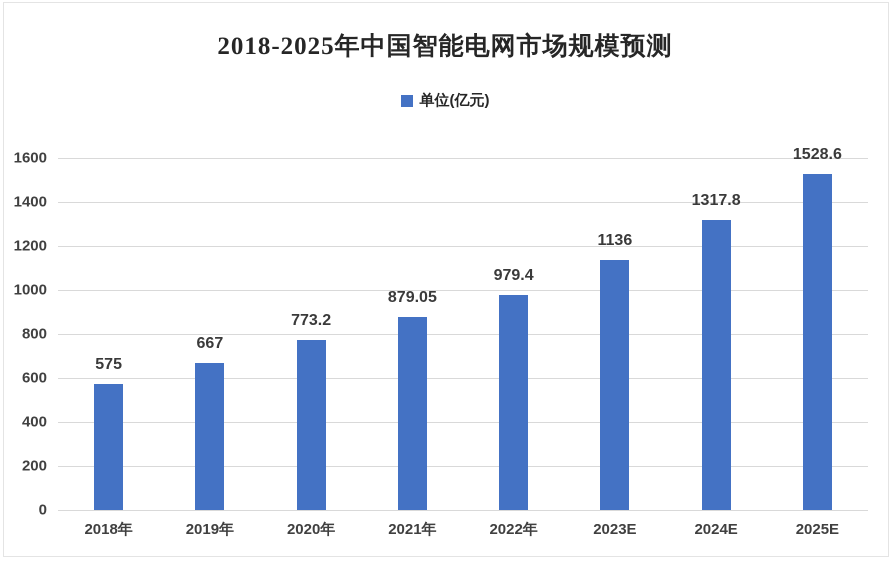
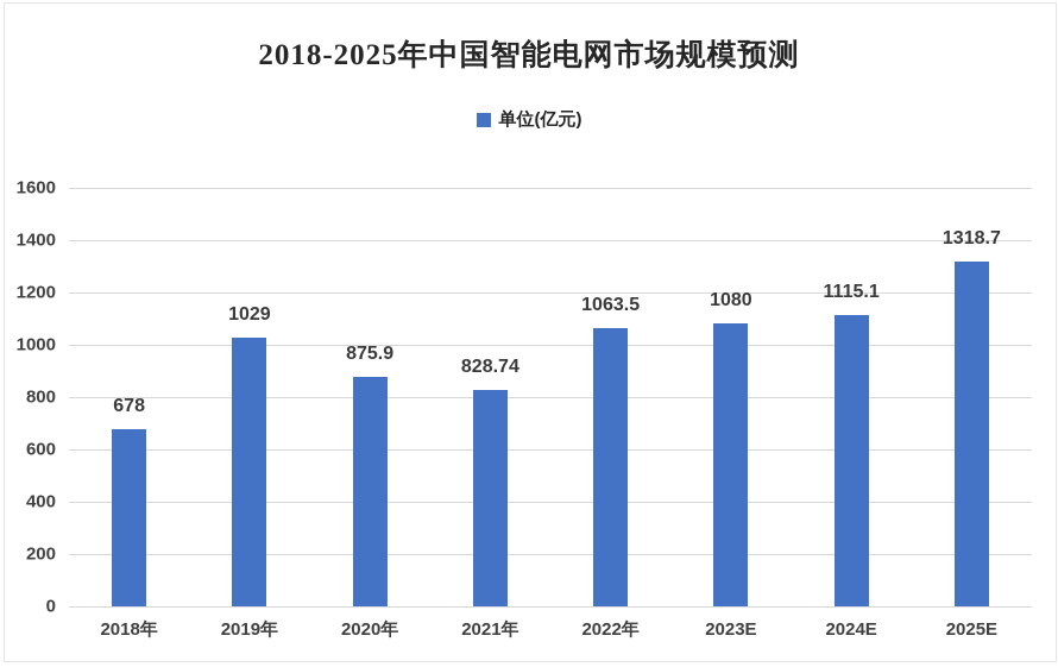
2018年: 575 -> 678
2019年: 667 -> 1029
2020年: 773.2 -> 875.9
2021年: 879.05 -> 828.74
2022年: 979.4 -> 1063.5
2023E: 1136 -> 1080
2024E: 1317.8 -> 1115.1
2025E: 1528.6 -> 1318.7
